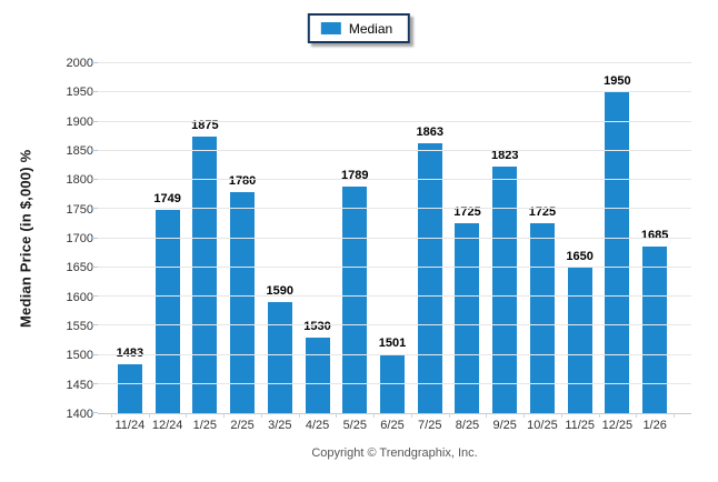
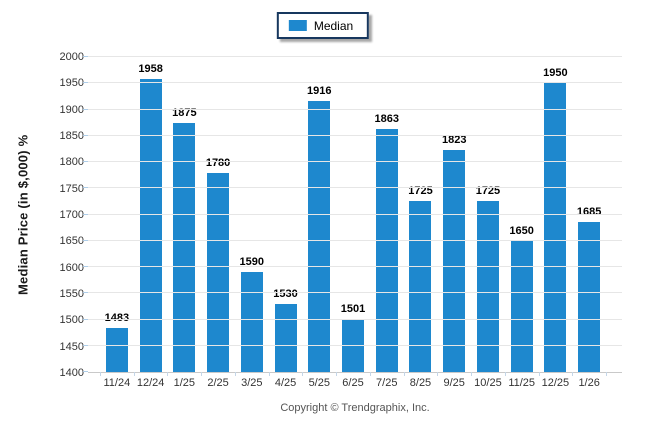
12/24: 1749 -> 1958
5/25: 1789 -> 1916
